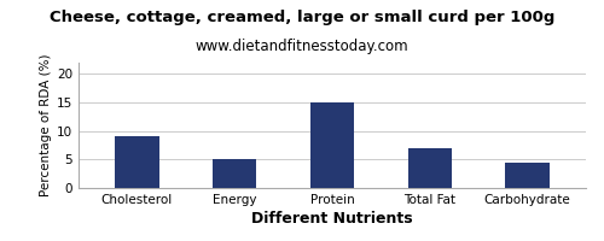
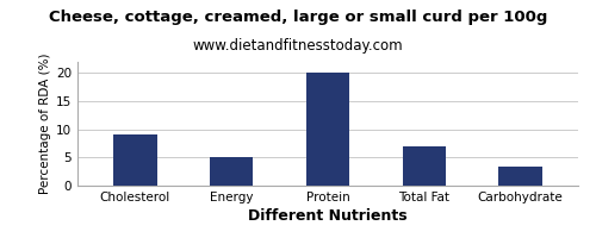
Protein: 15.0 -> 20.0
Carbohydrate: 4.5 -> 3.3
